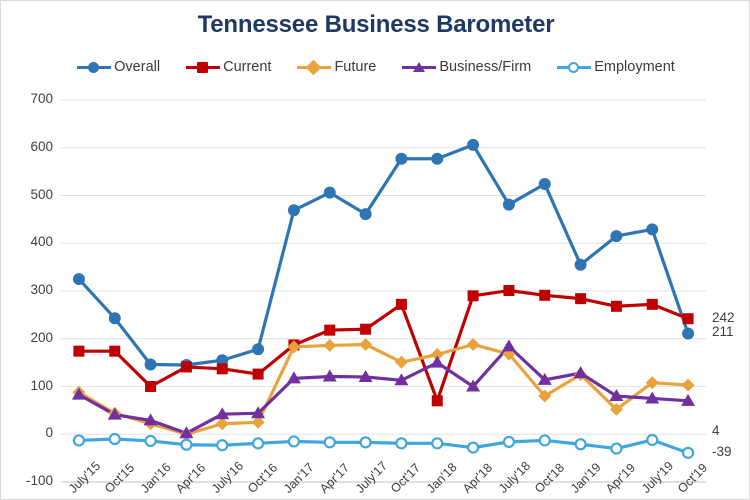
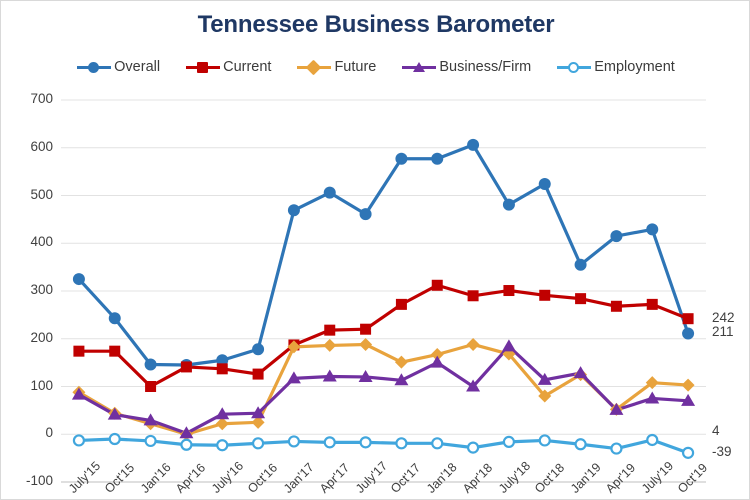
Current/Jan'18: 70 -> 310
Business/Firm/Apr'19: 80 -> 50
